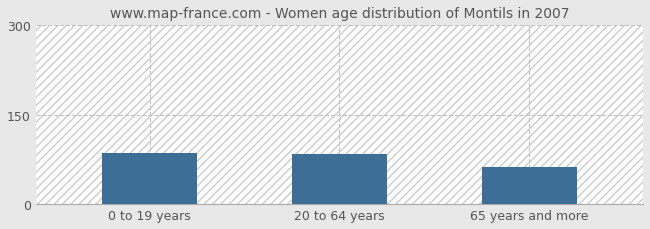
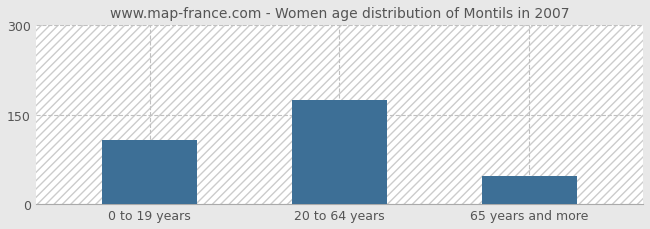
0 to 19 years: 86 -> 107
20 to 64 years: 84 -> 175
65 years and more: 62 -> 47
